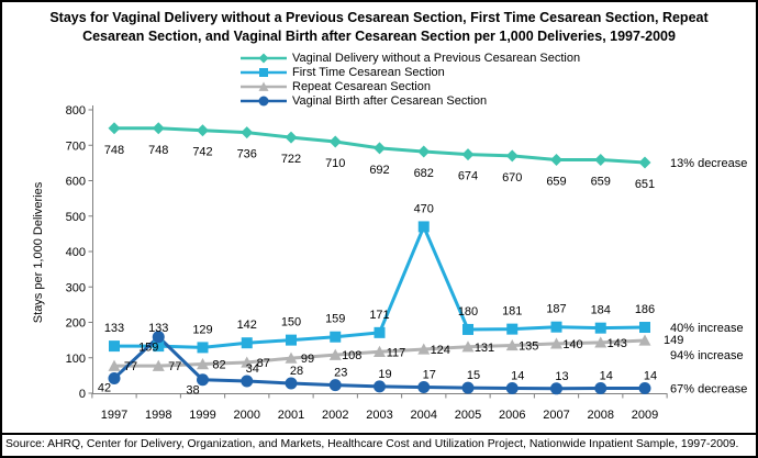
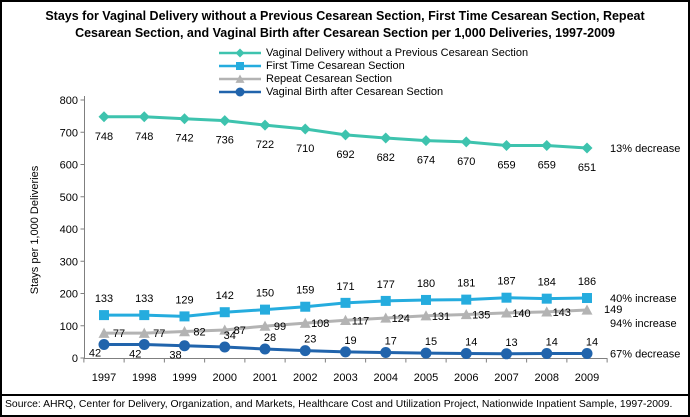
Vaginal Birth after Cesarean Section/1998: 159 -> 42
First Time Cesarean Section/2004: 470 -> 177
